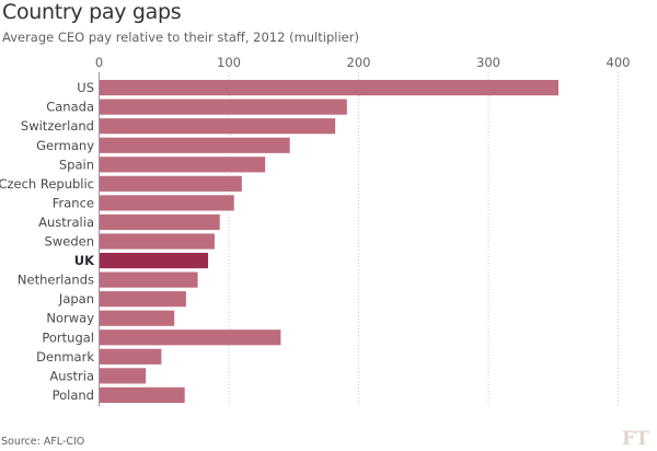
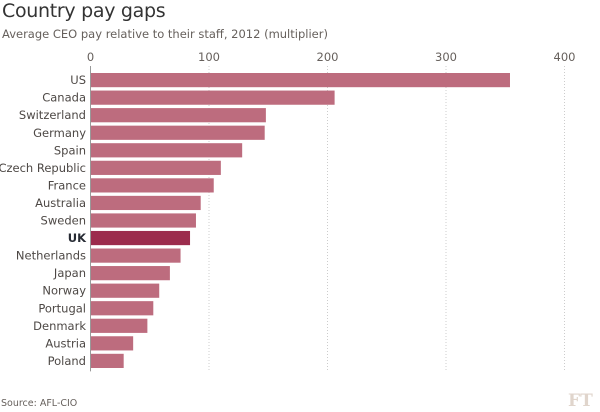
Canada: 191 -> 206
Switzerland: 182 -> 148
Portugal: 140 -> 53
Poland: 66 -> 28
